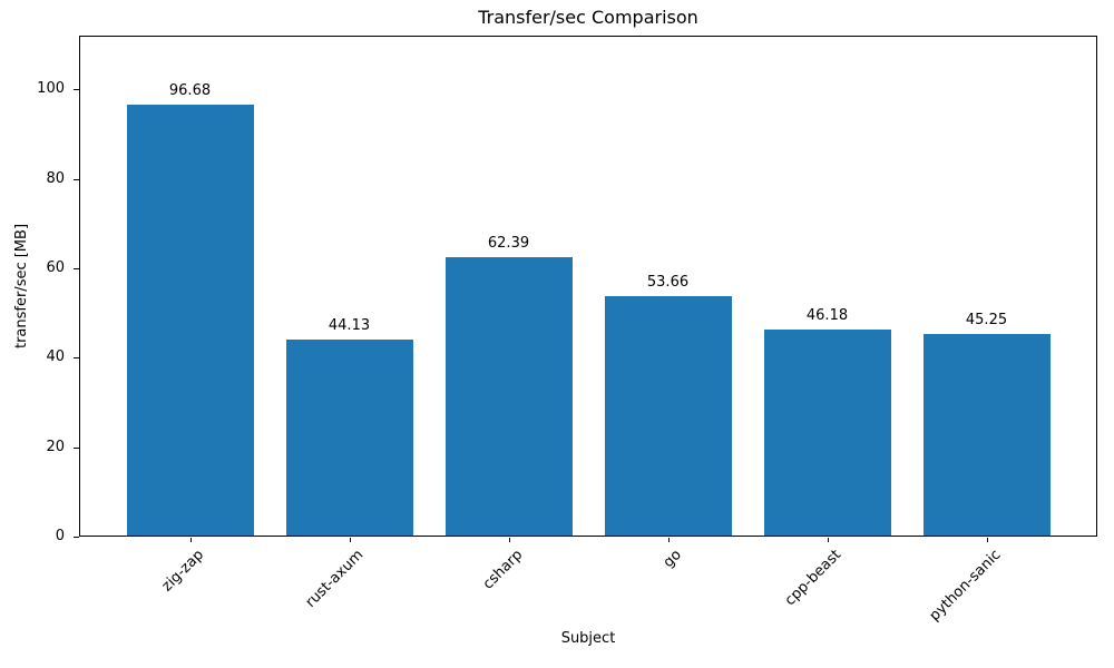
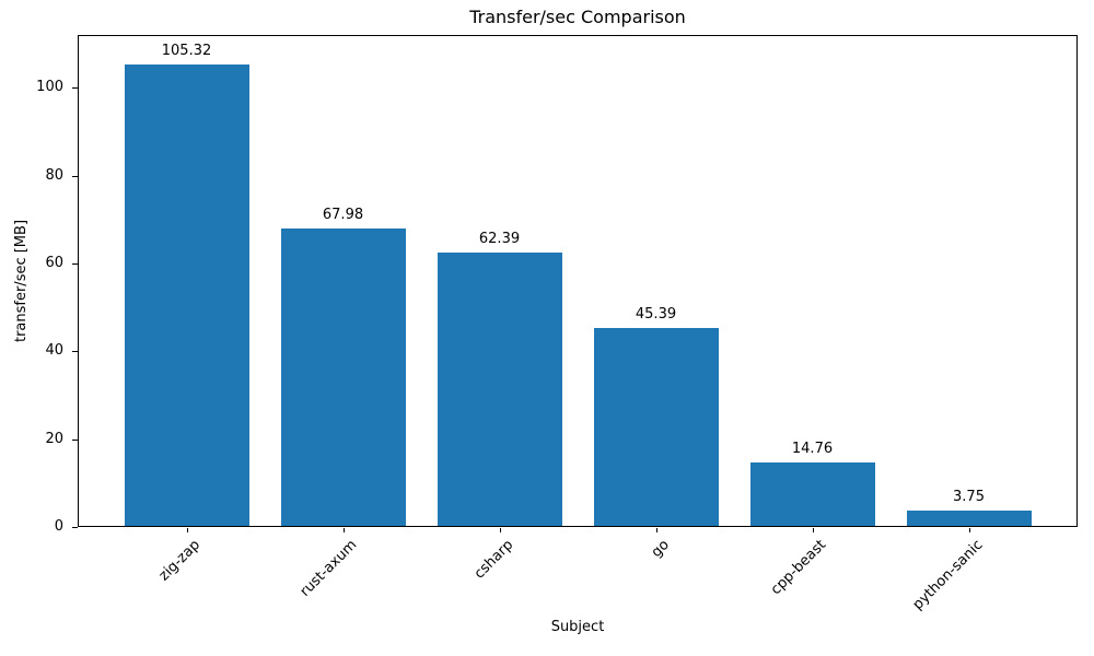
zig-zap: 96.68 -> 105.32
rust-axum: 44.13 -> 67.98
go: 53.66 -> 45.39
cpp-beast: 46.18 -> 14.76
python-sanic: 45.25 -> 3.75
